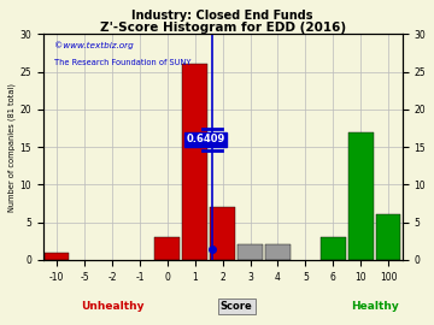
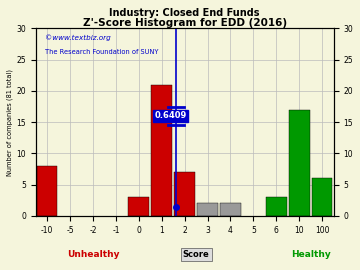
-10: 1 -> 8
1: 26 -> 21
